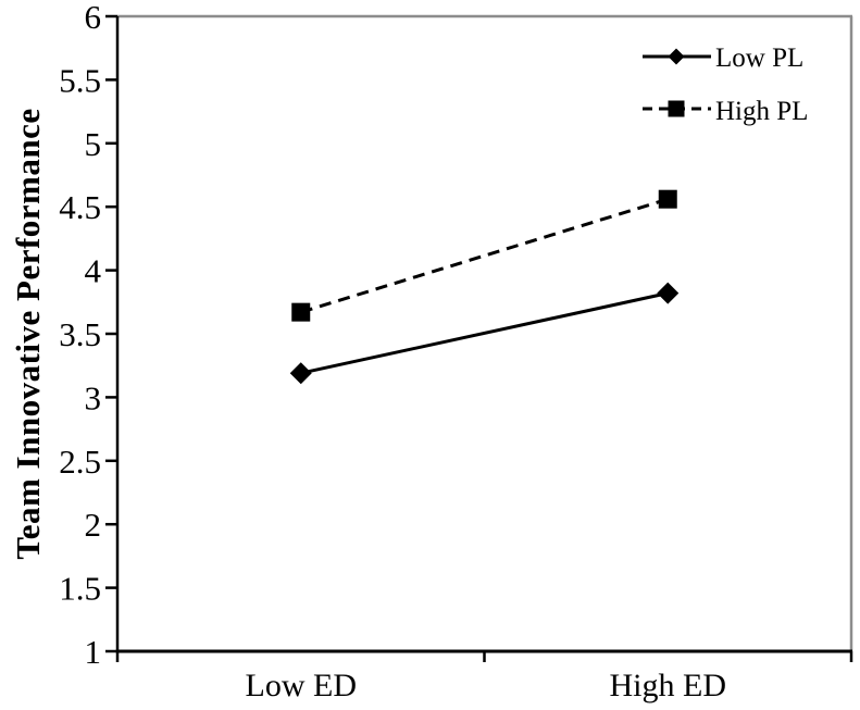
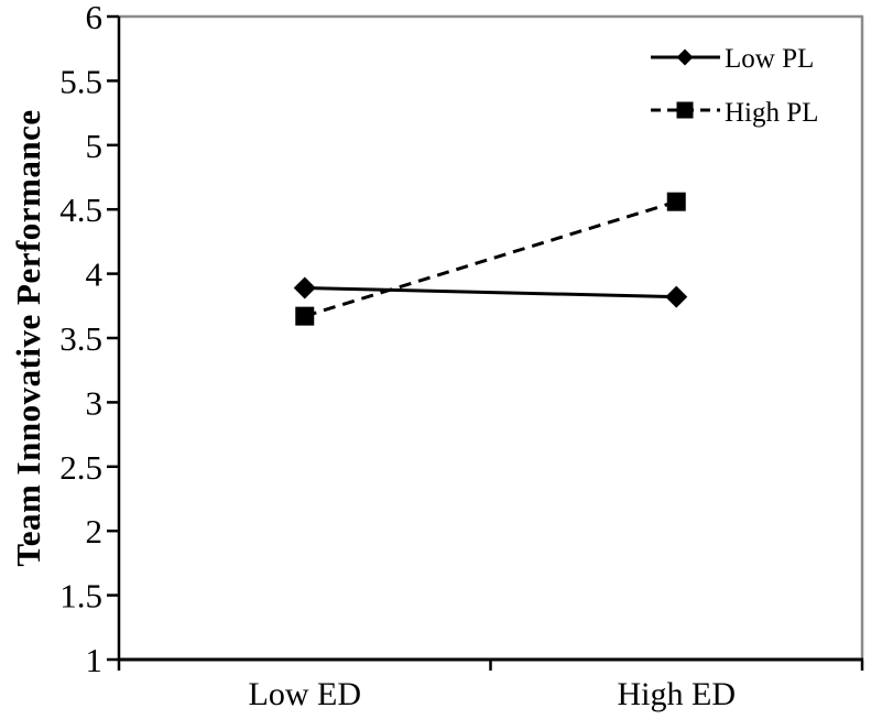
Low PL/Low ED: 3.19 -> 3.89
